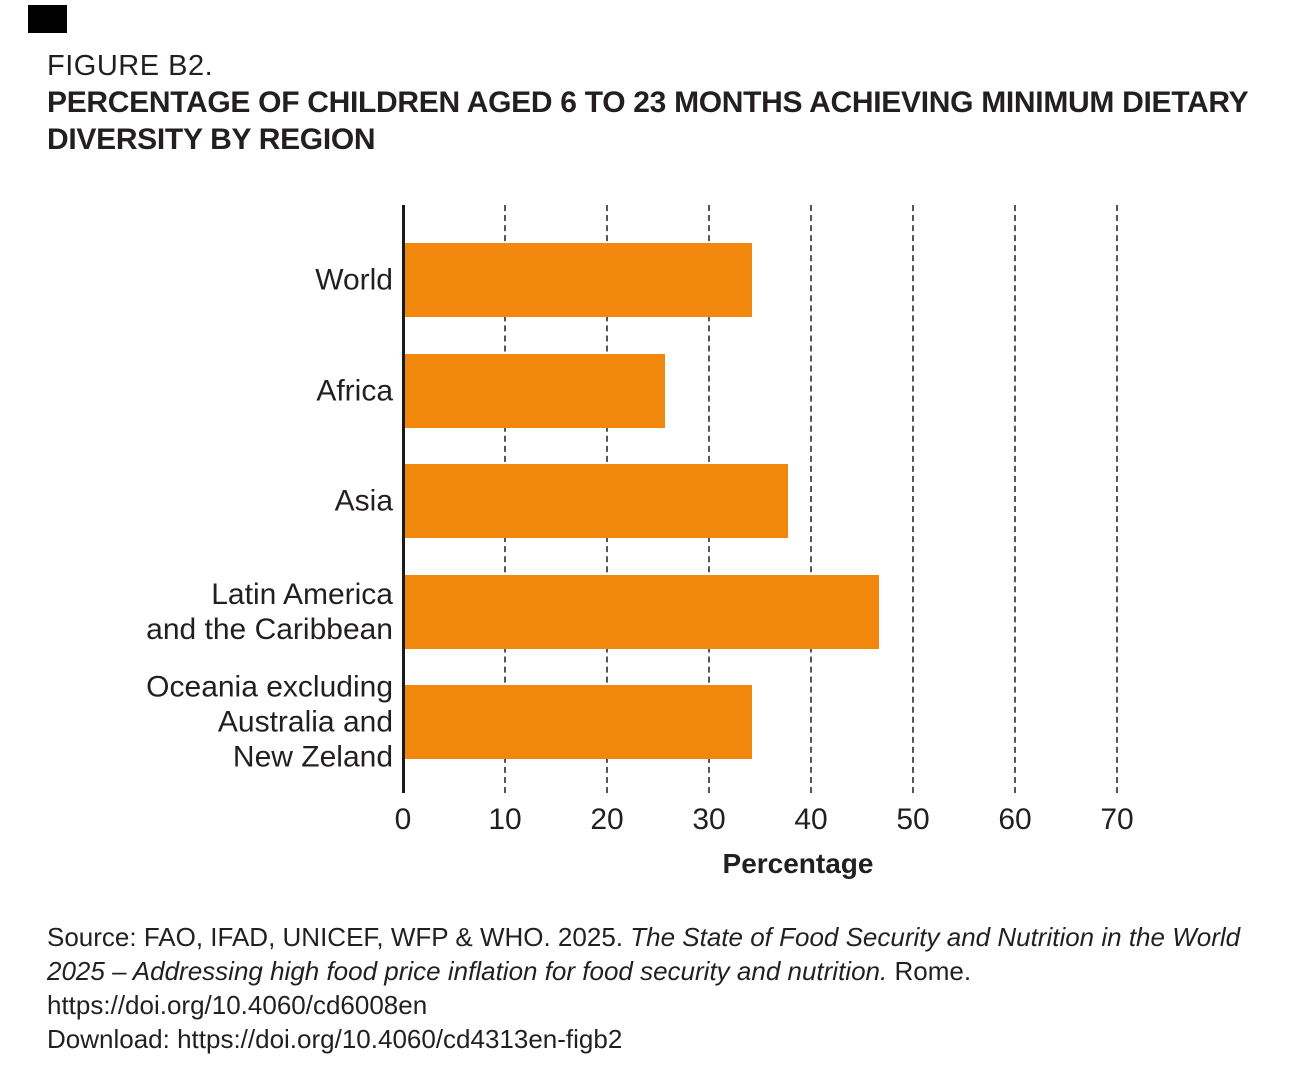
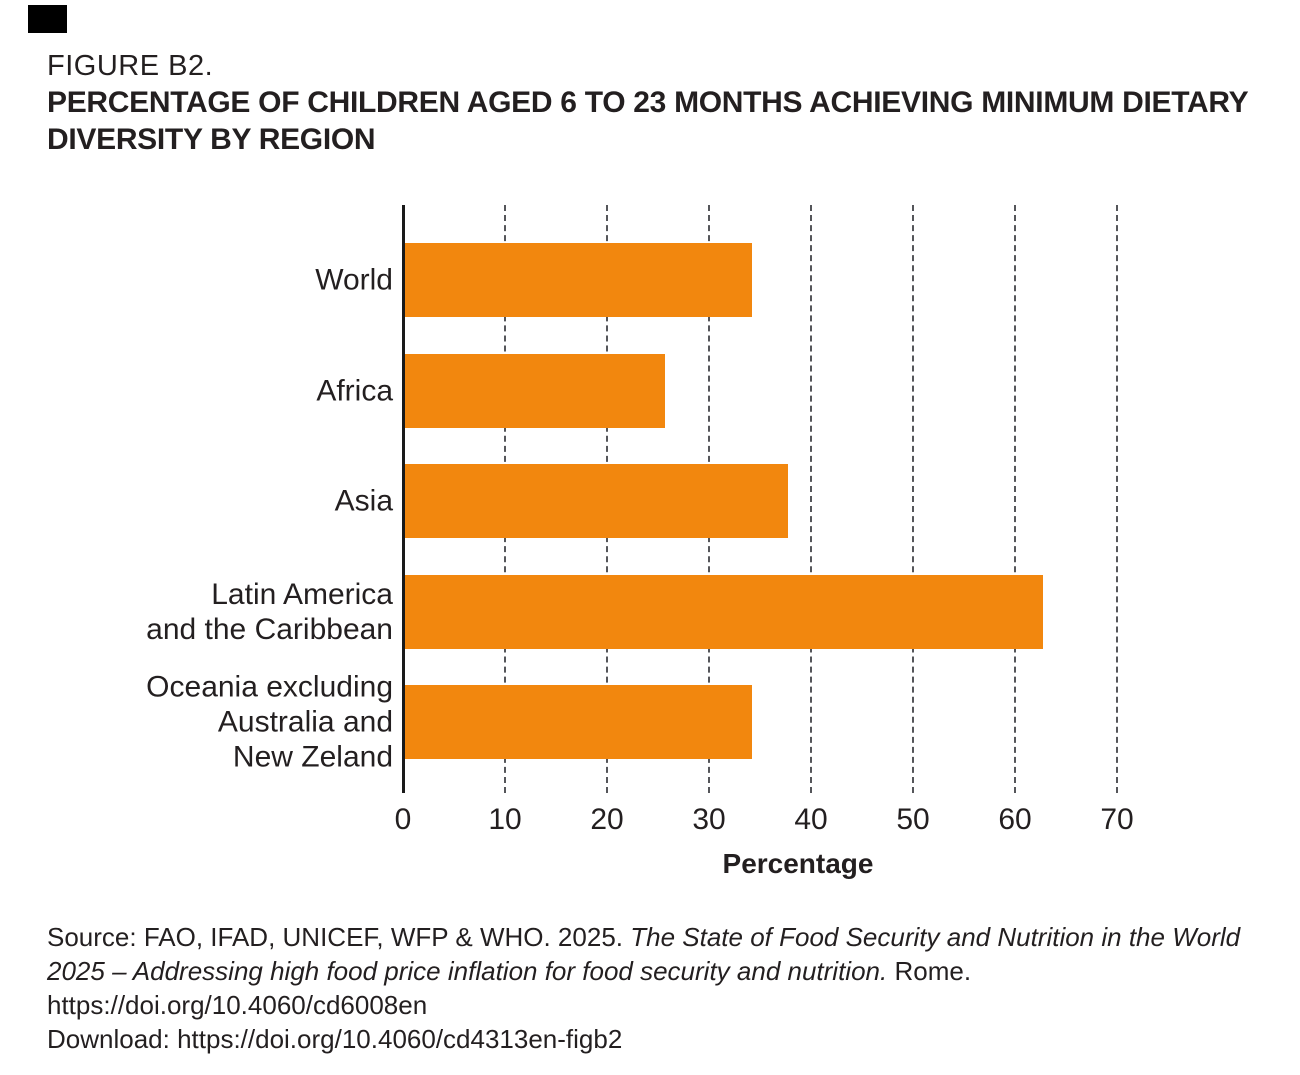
Latin America and the Caribbean: 46.5 -> 62.5
